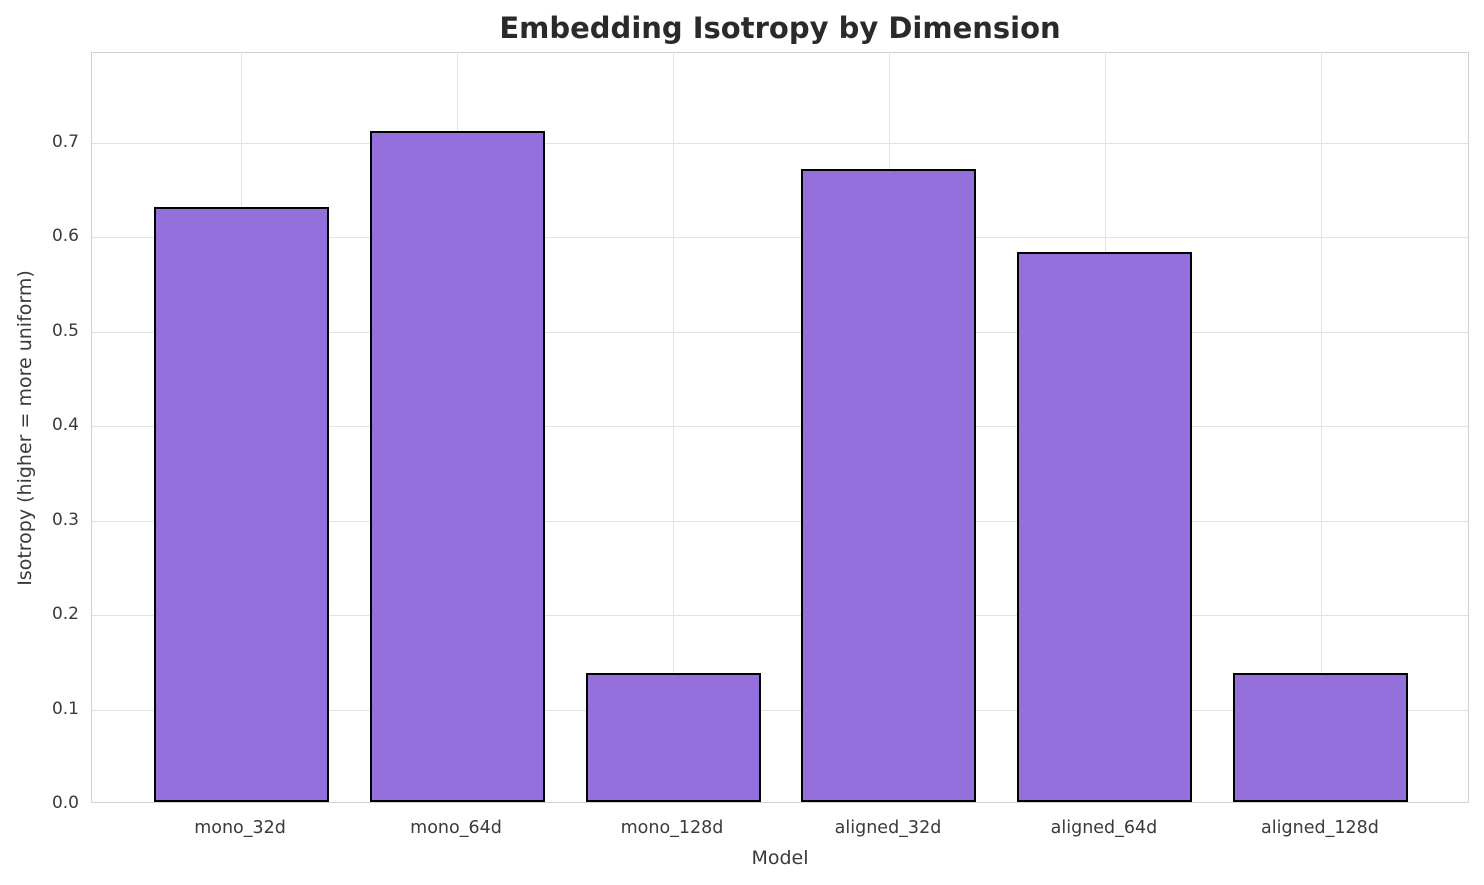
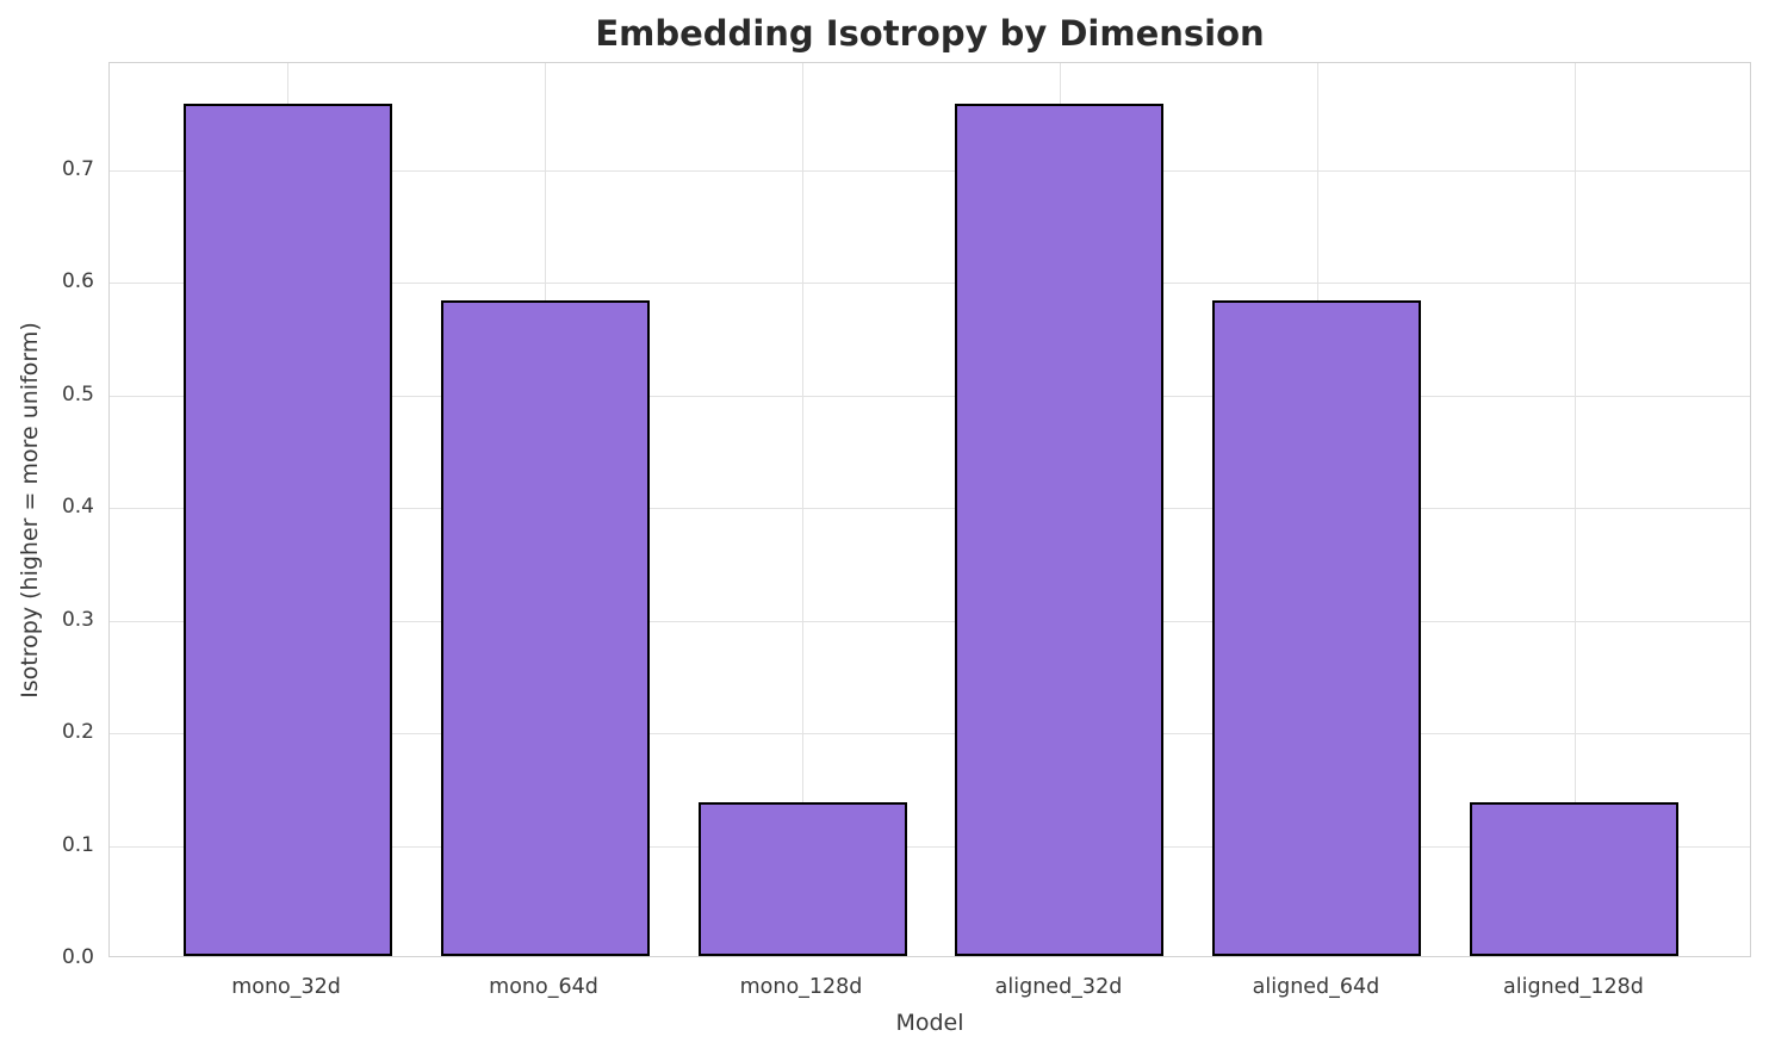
mono_32d: 0.63 -> 0.76
mono_64d: 0.71 -> 0.58
aligned_32d: 0.67 -> 0.76
